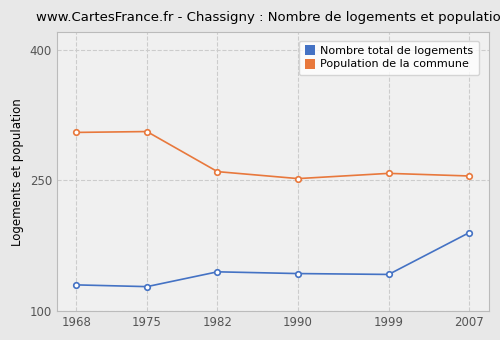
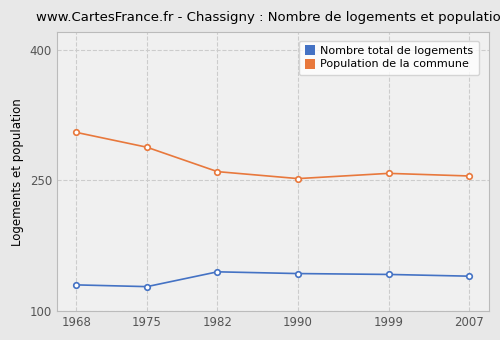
Population de la commune/1975: 306 -> 288
Nombre total de logements/2007: 190 -> 140
